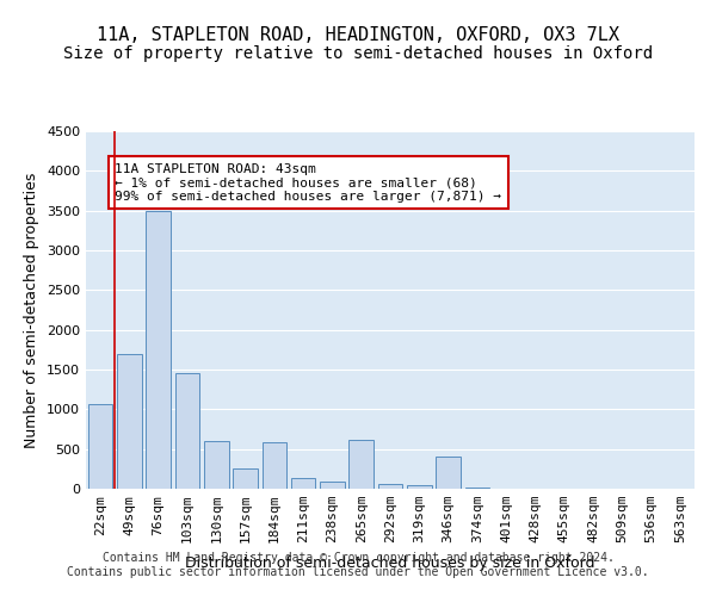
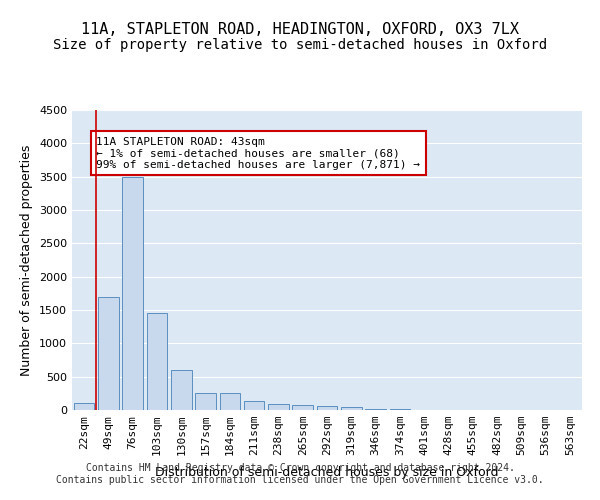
22sqm: 1060 -> 100
184sqm: 580 -> 250
265sqm: 620 -> 80
346sqm: 400 -> 20
